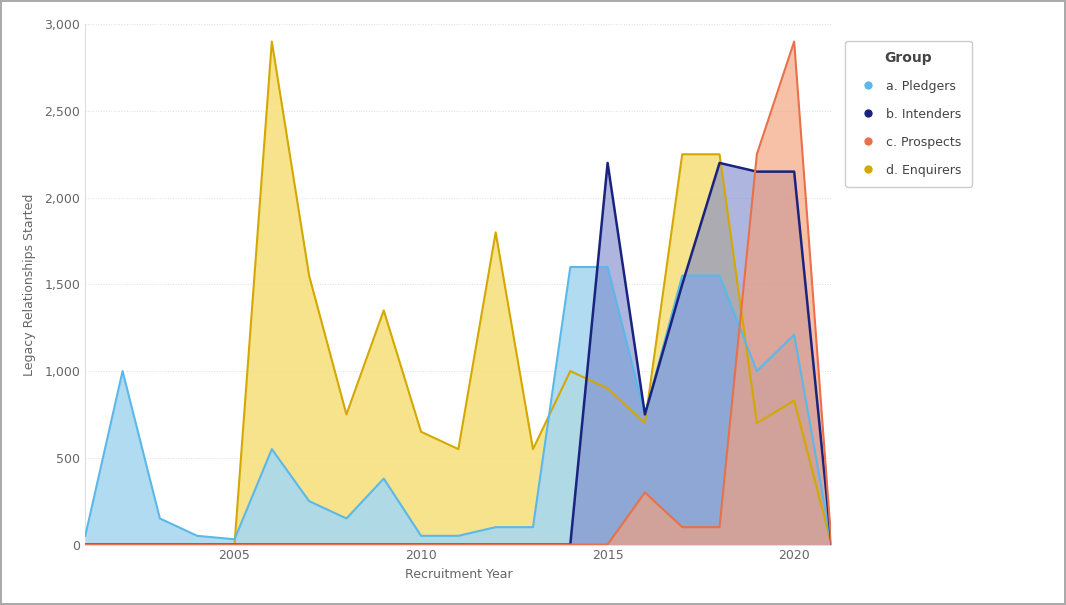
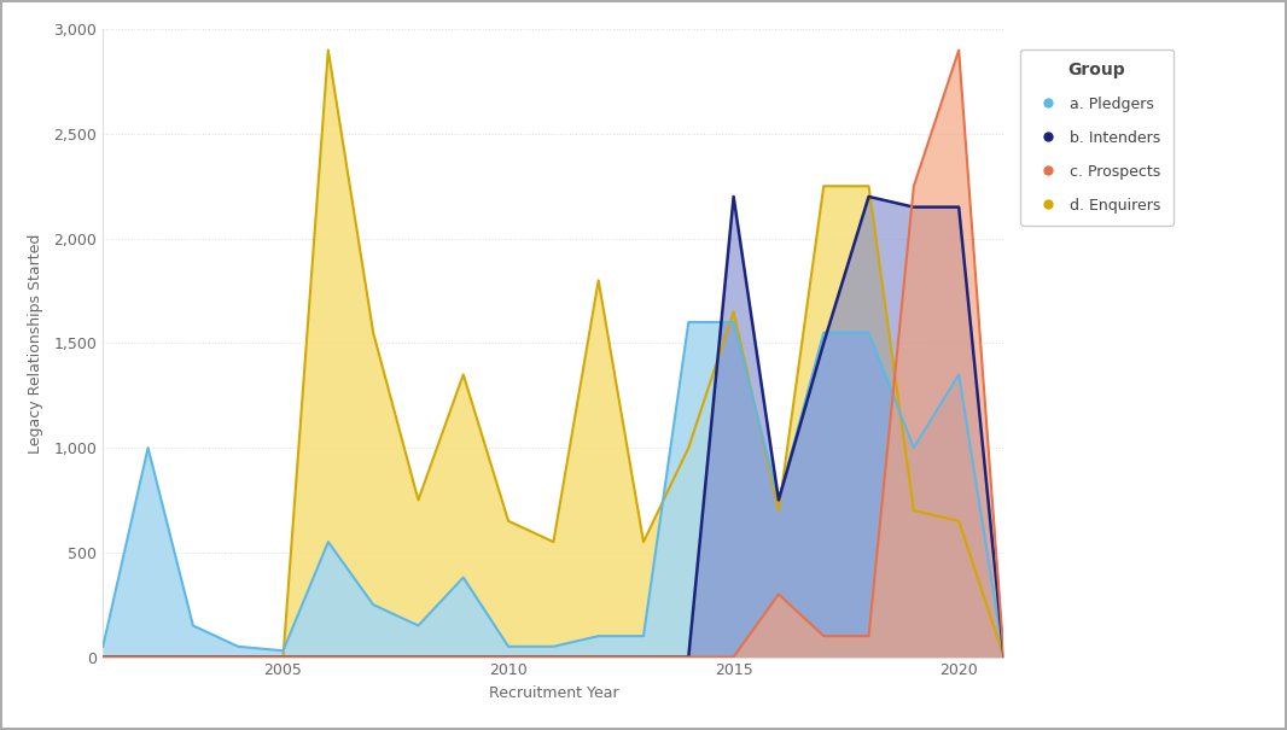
d. Enquirers/2015: 900 -> 1,650
a. Pledgers/2020: 1,210 -> 1,350
d. Enquirers/2020: 830 -> 650
